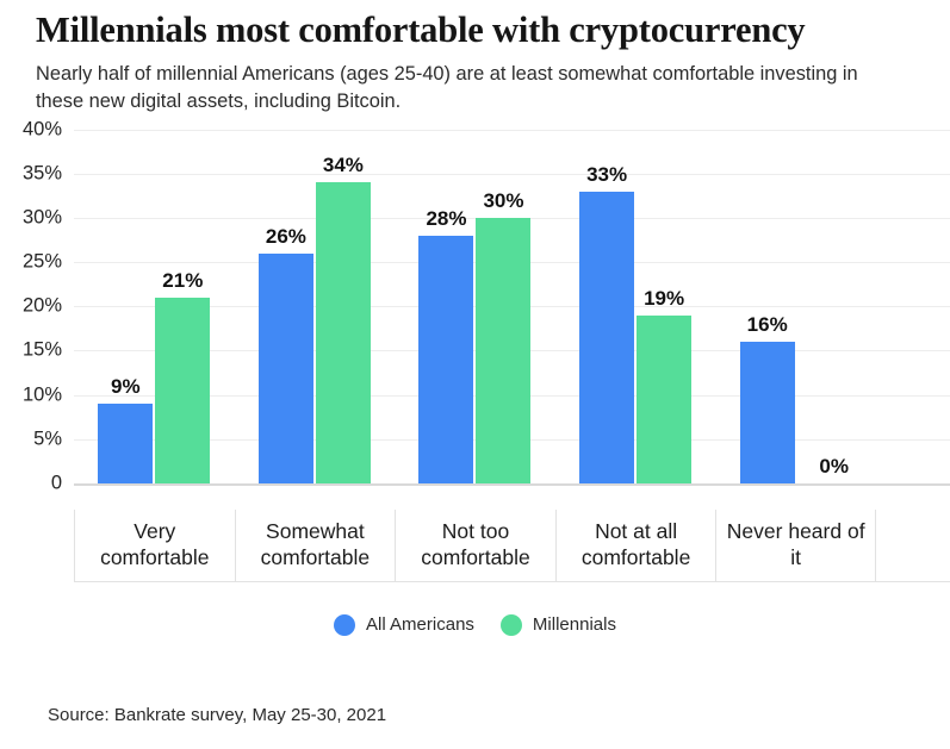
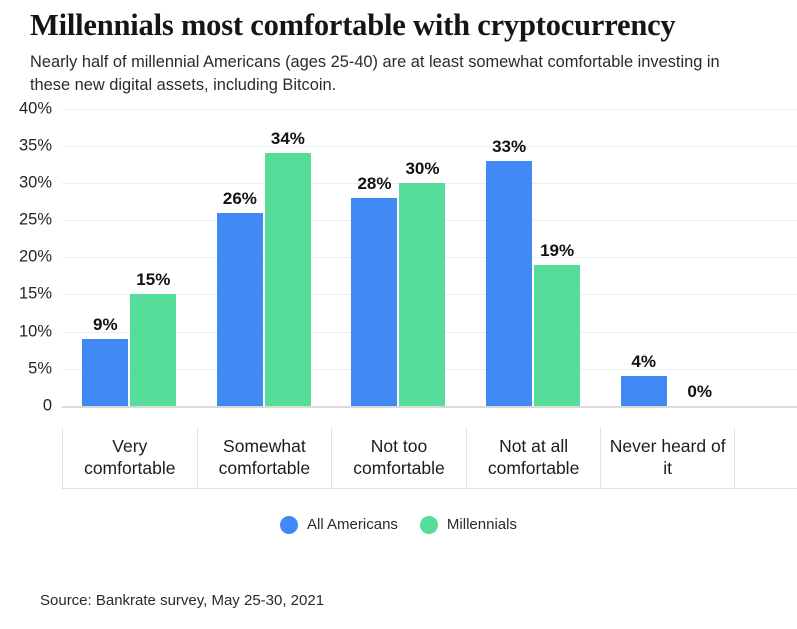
Millennials/Very comfortable: 21% -> 15%
All Americans/Never heard of it: 16% -> 4%
